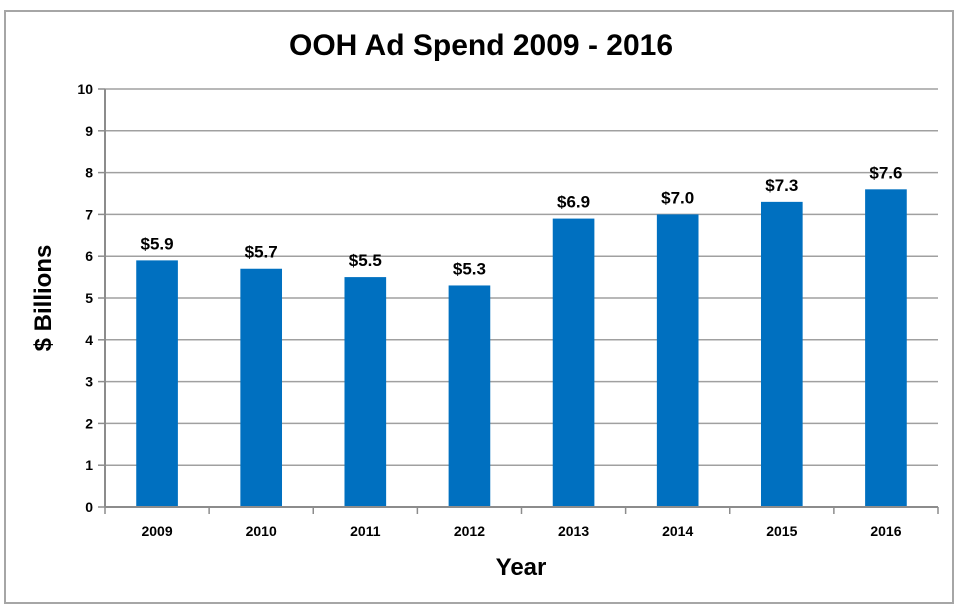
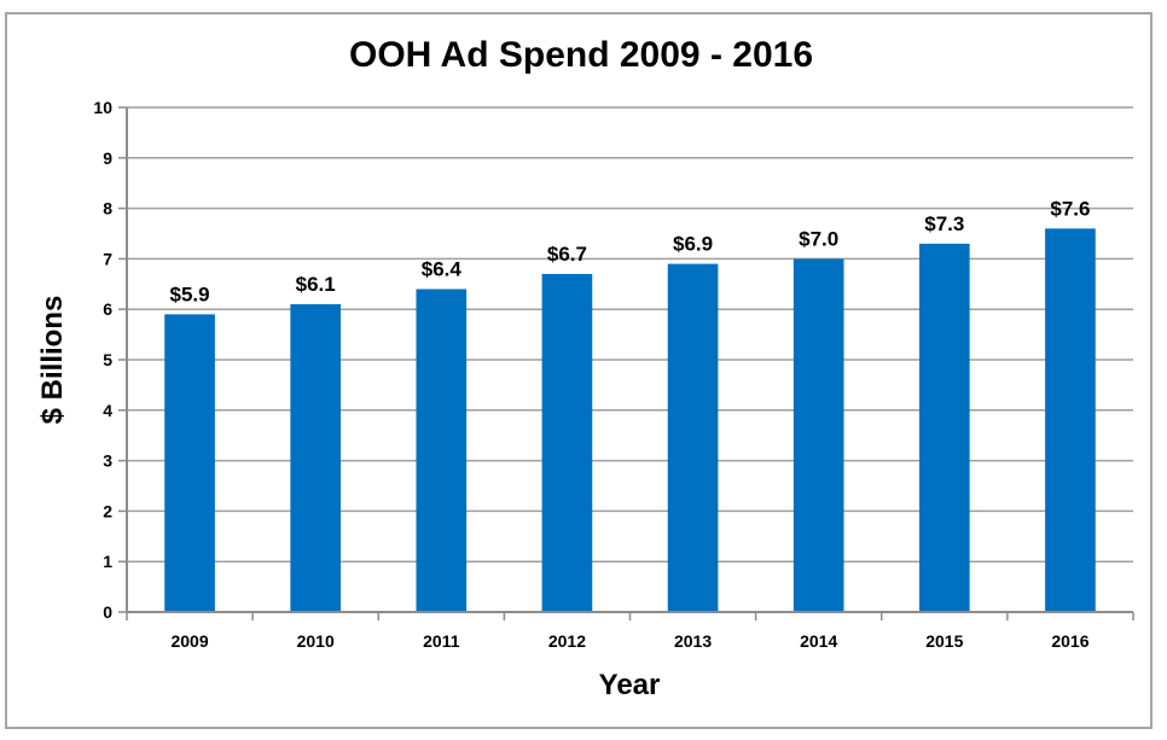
2010: $5.7 -> $6.1
2011: $5.5 -> $6.4
2012: $5.3 -> $6.7
